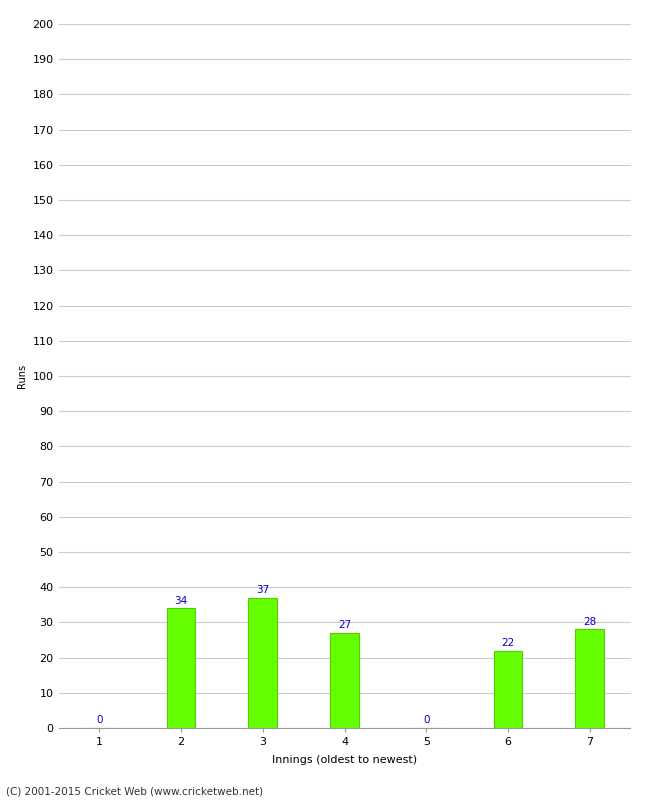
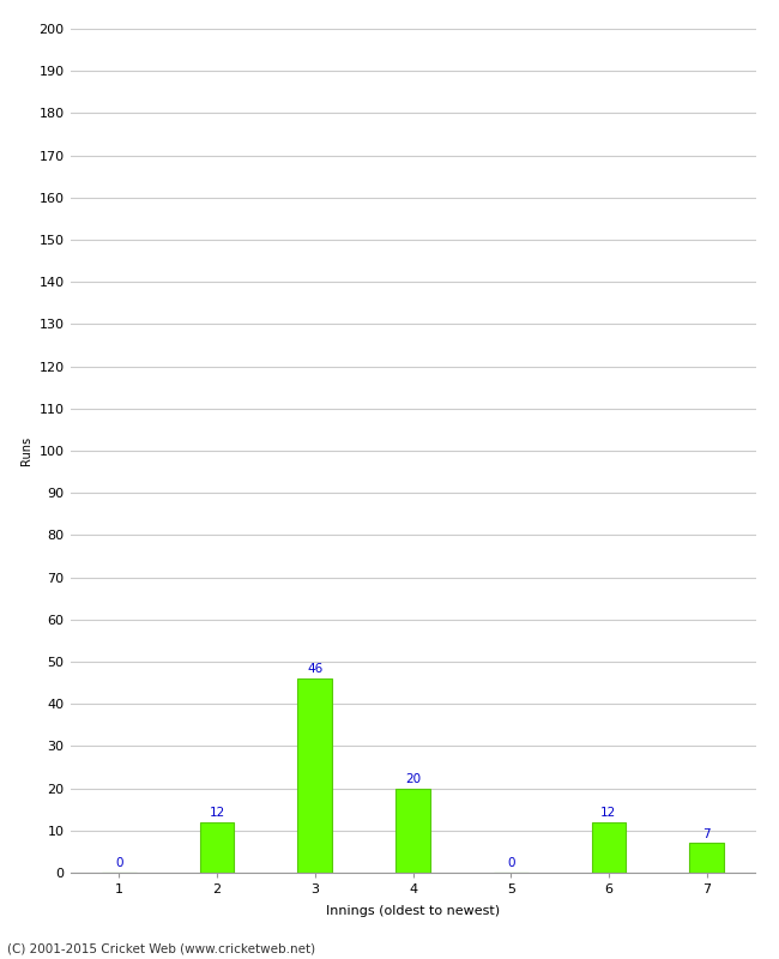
2: 34 -> 12
3: 37 -> 46
4: 27 -> 20
6: 22 -> 12
7: 28 -> 7
